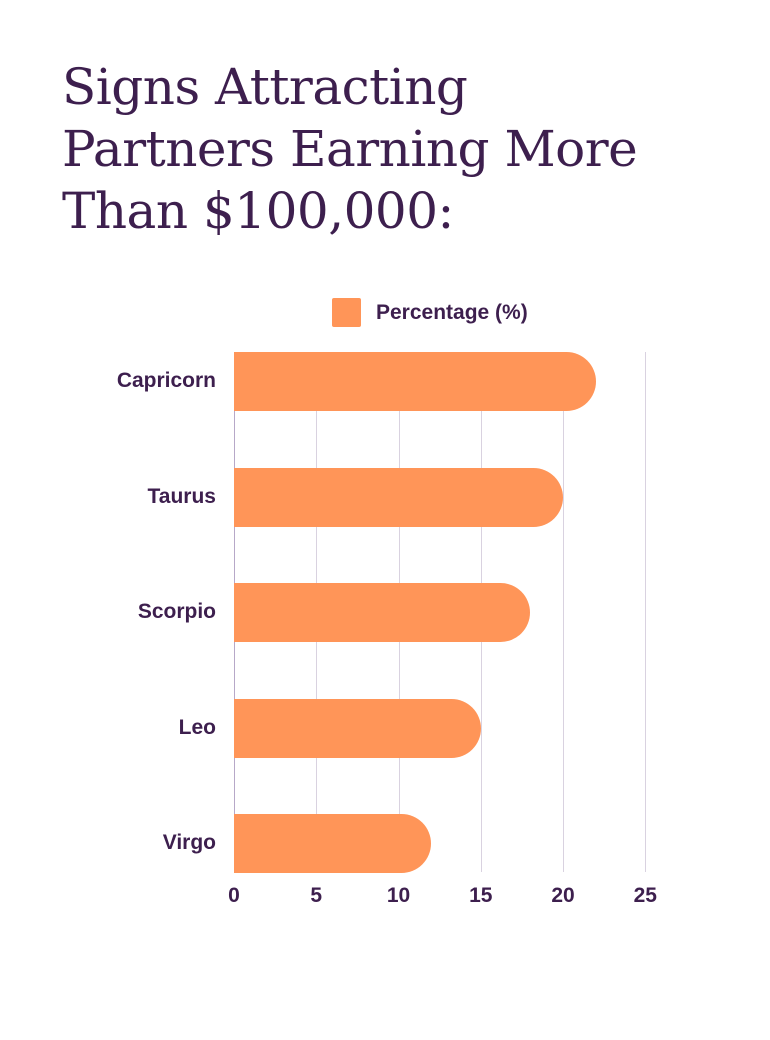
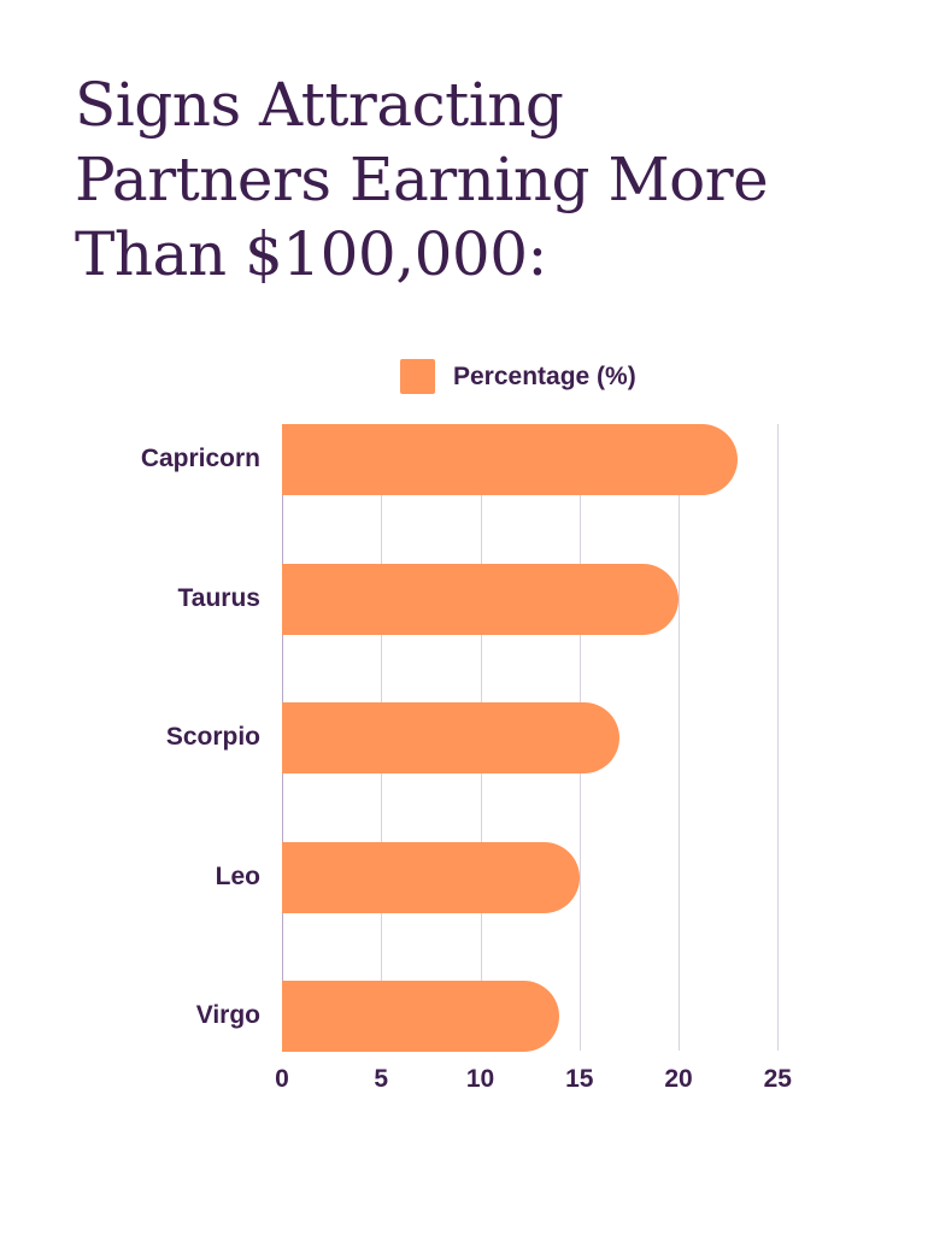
Capricorn: 22 -> 23
Scorpio: 18 -> 17
Virgo: 12 -> 14
